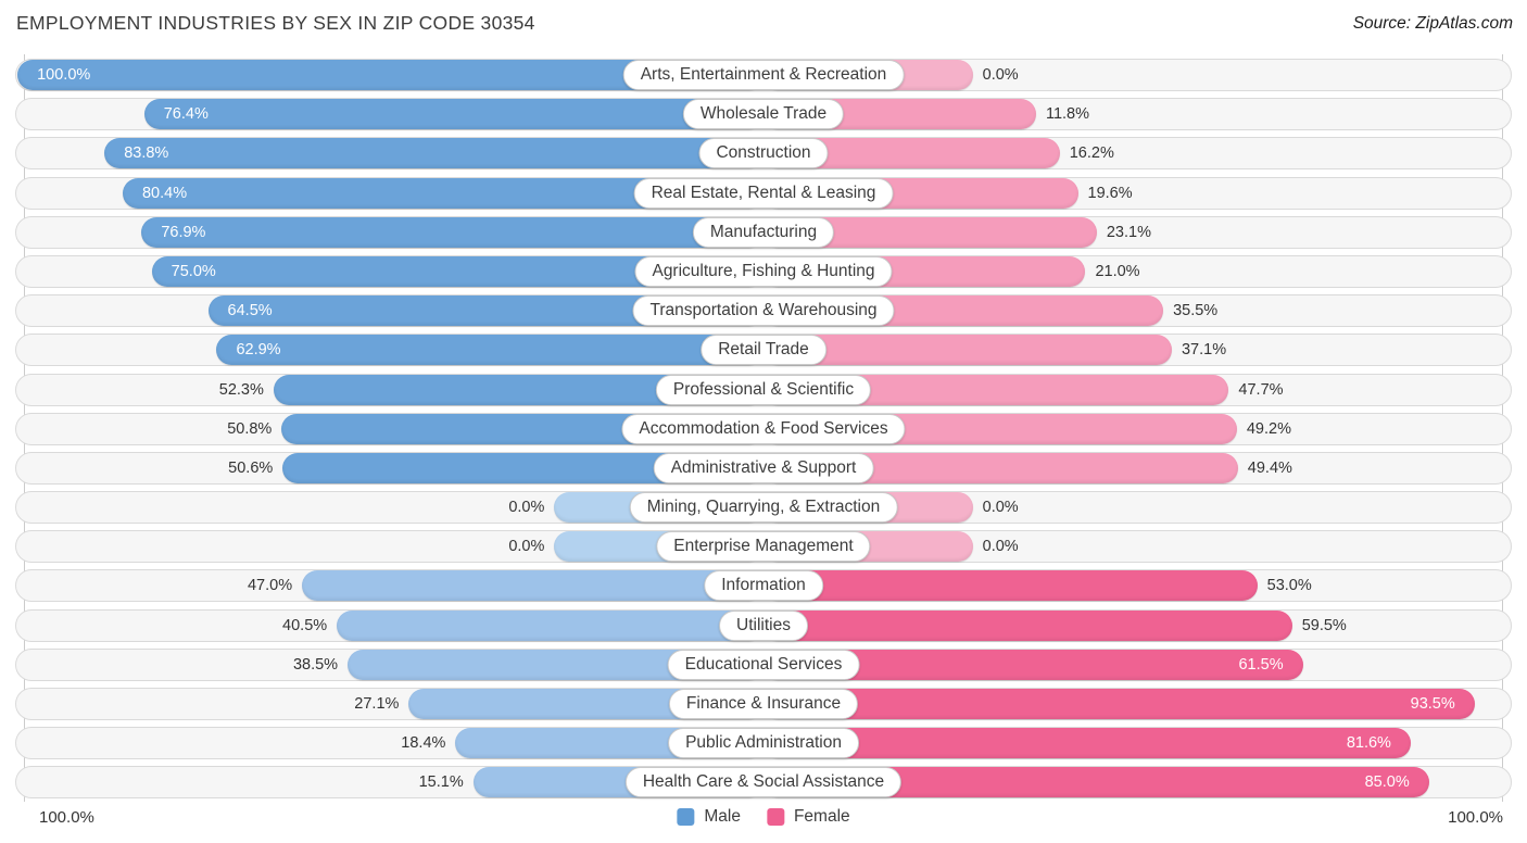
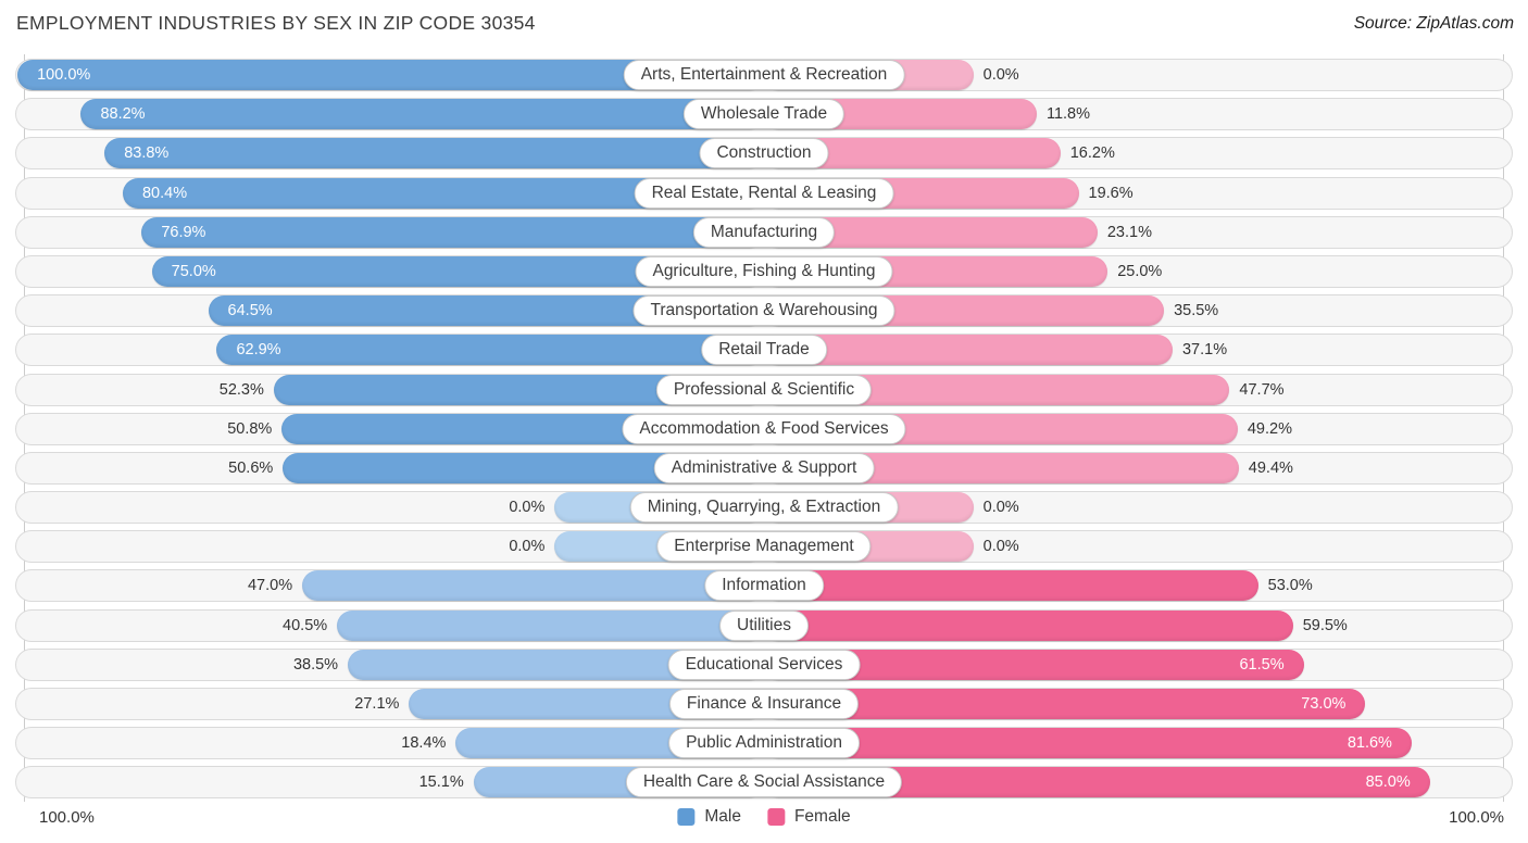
Male/Wholesale Trade: 76.4% -> 88.2%
Female/Agriculture, Fishing & Hunting: 21.0% -> 25.0%
Female/Finance & Insurance: 93.5% -> 73.0%
